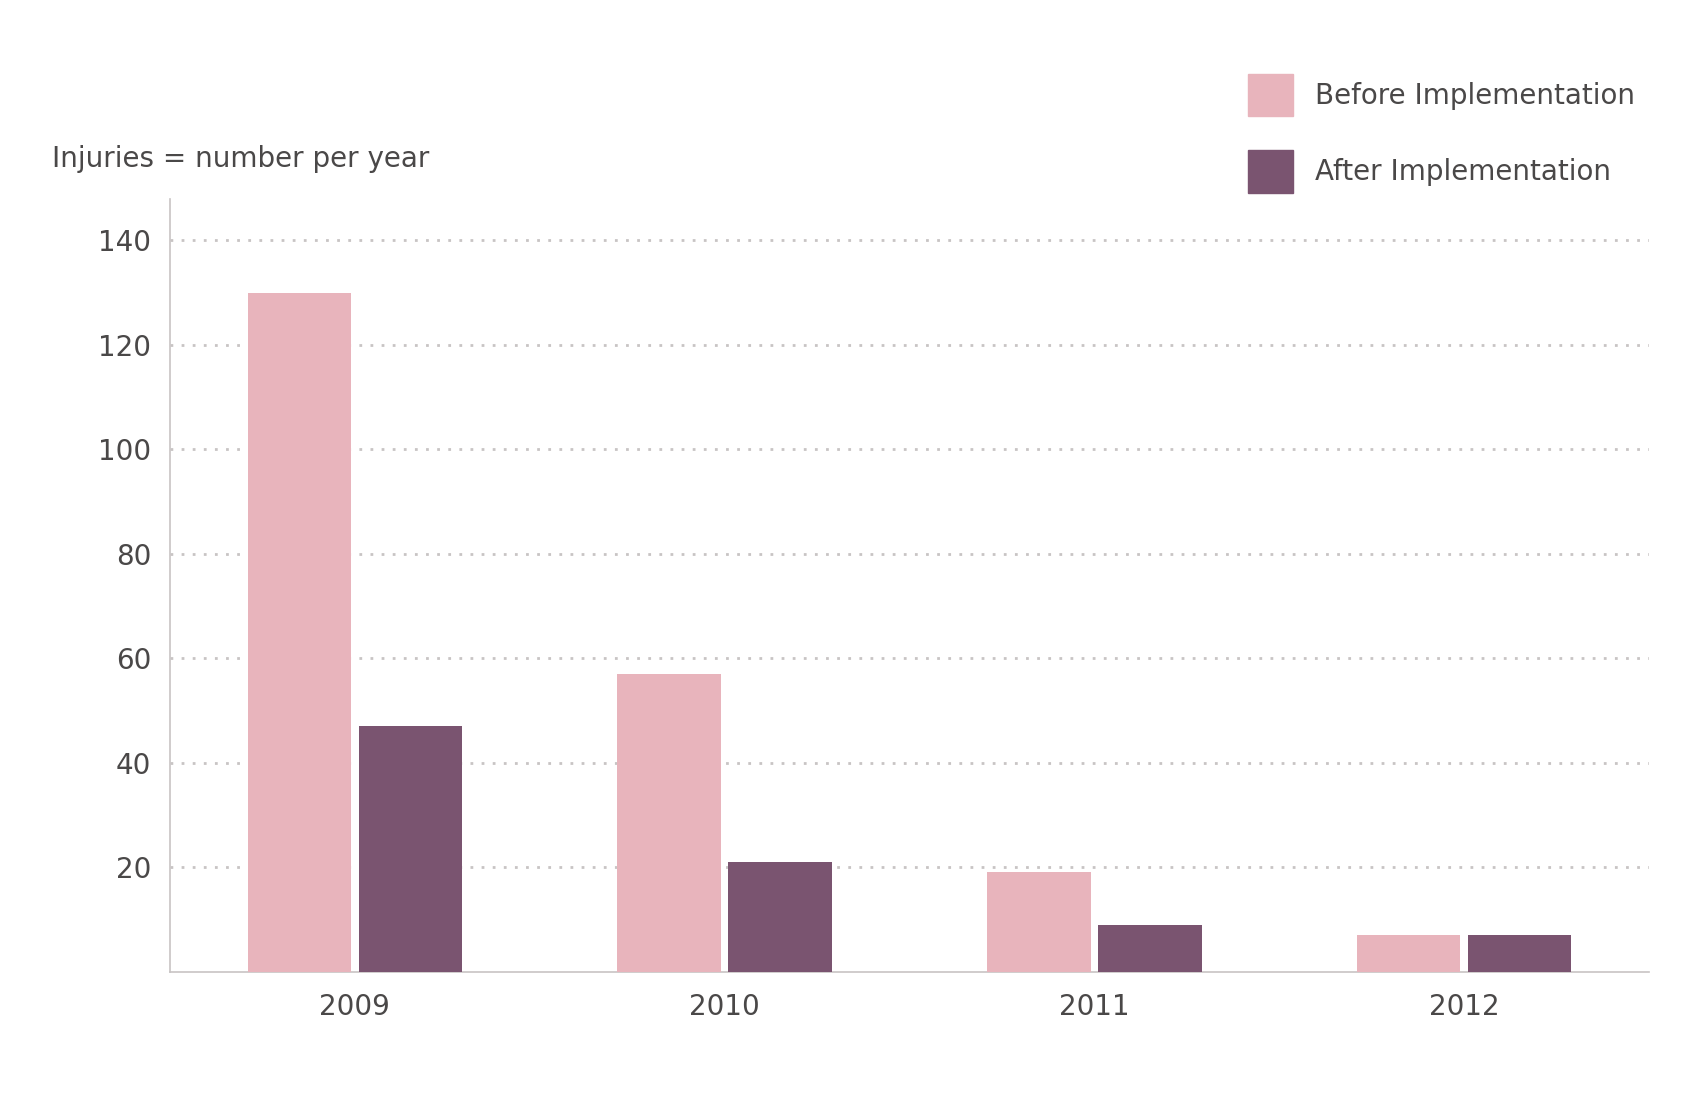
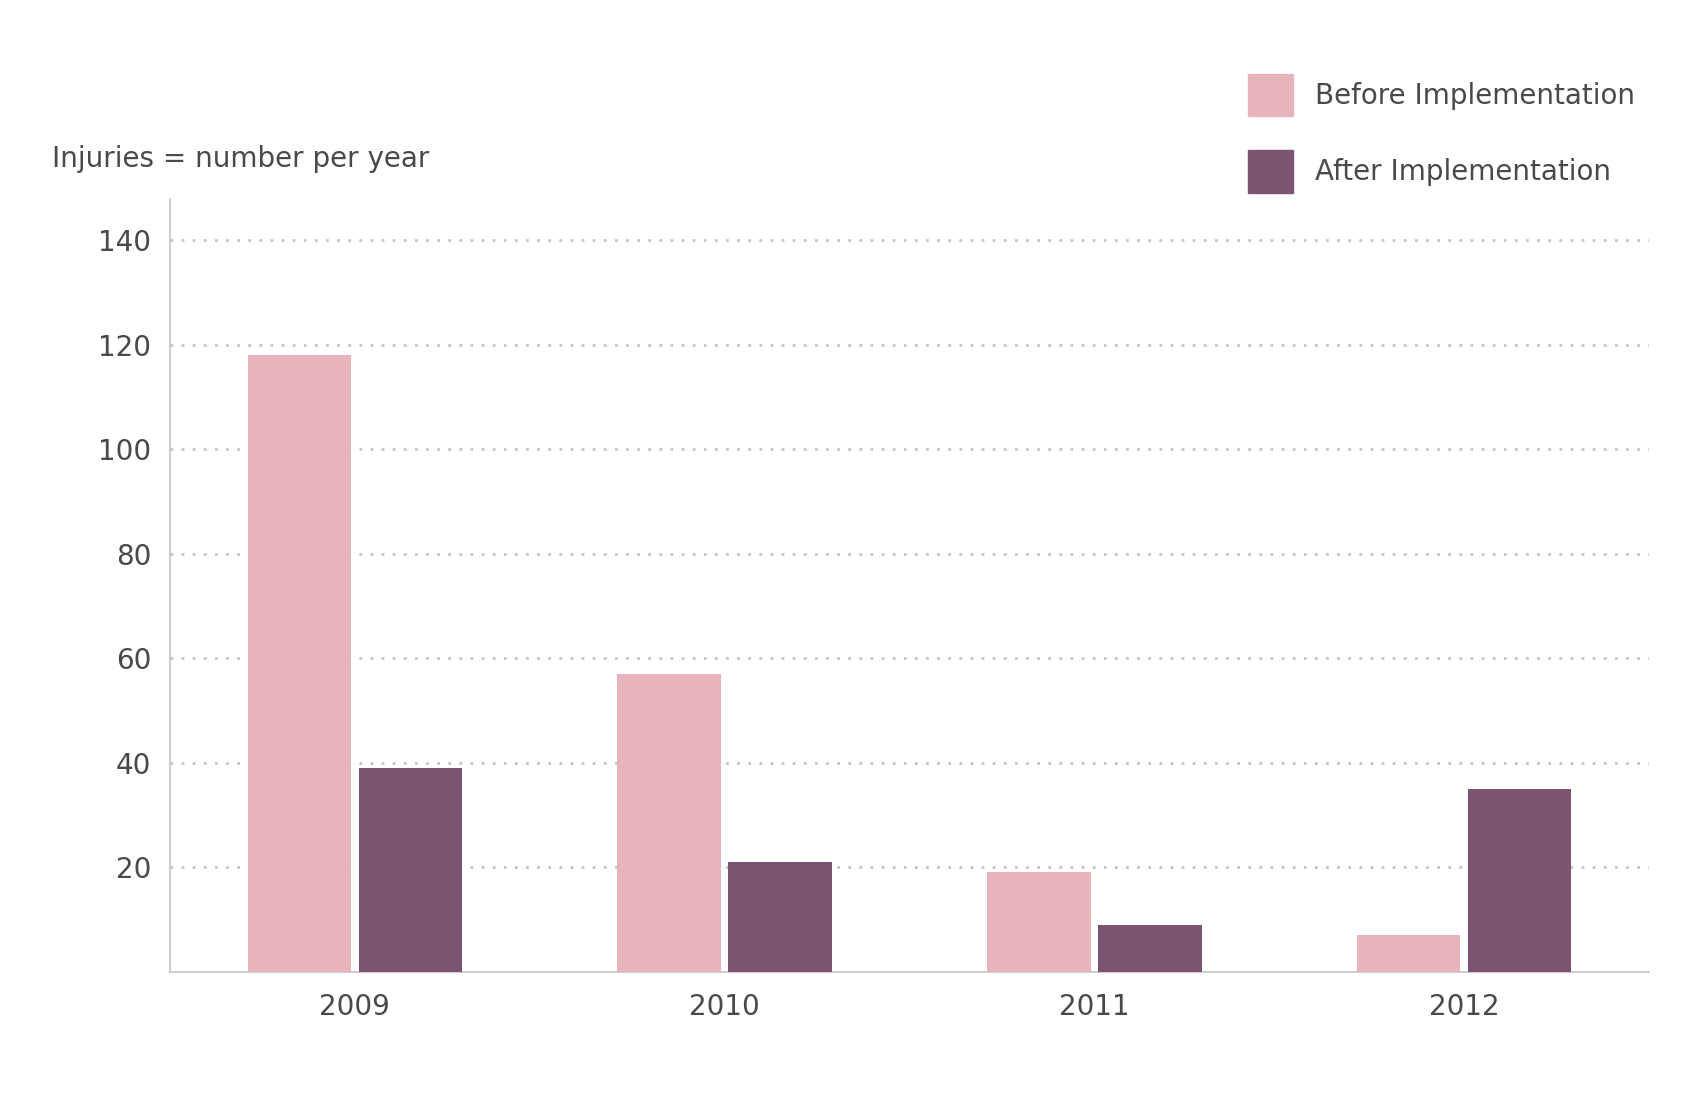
Before Implementation/2009: 130 -> 118
After Implementation/2009: 47 -> 39
After Implementation/2012: 7 -> 35
